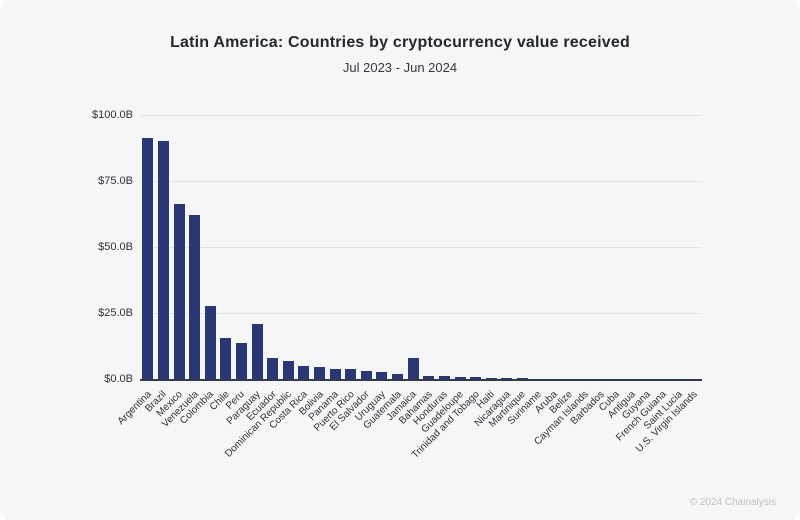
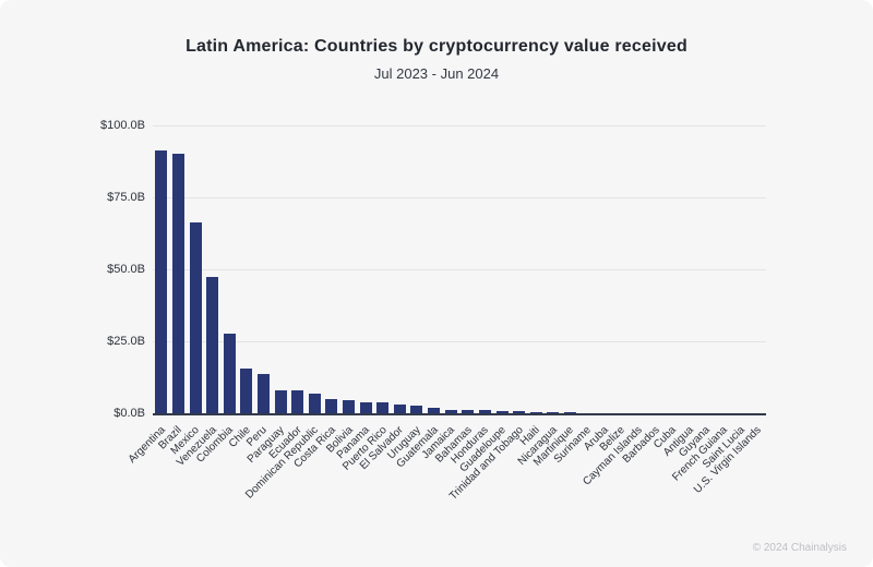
Venezuela: $62B -> $48B
Paraguay: $21B -> $8B
Jamaica: $8B -> $1B
